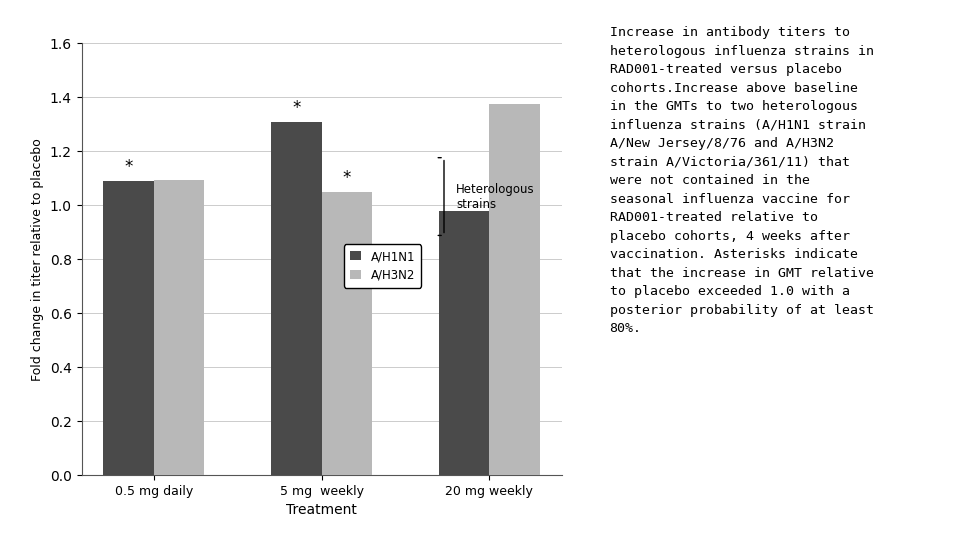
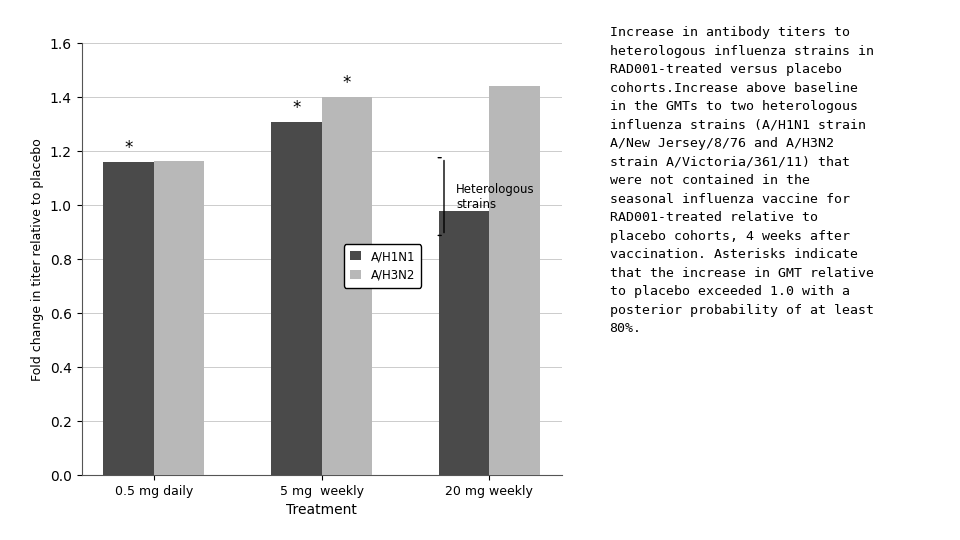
A/H1N1/0.5 mg daily: 1.09 -> 1.16
A/H3N2/0.5 mg daily: 1.095 -> 1.165
A/H3N2/5 mg weekly: 1.050 -> 1.400
A/H3N2/20 mg weekly: 1.375 -> 1.440
